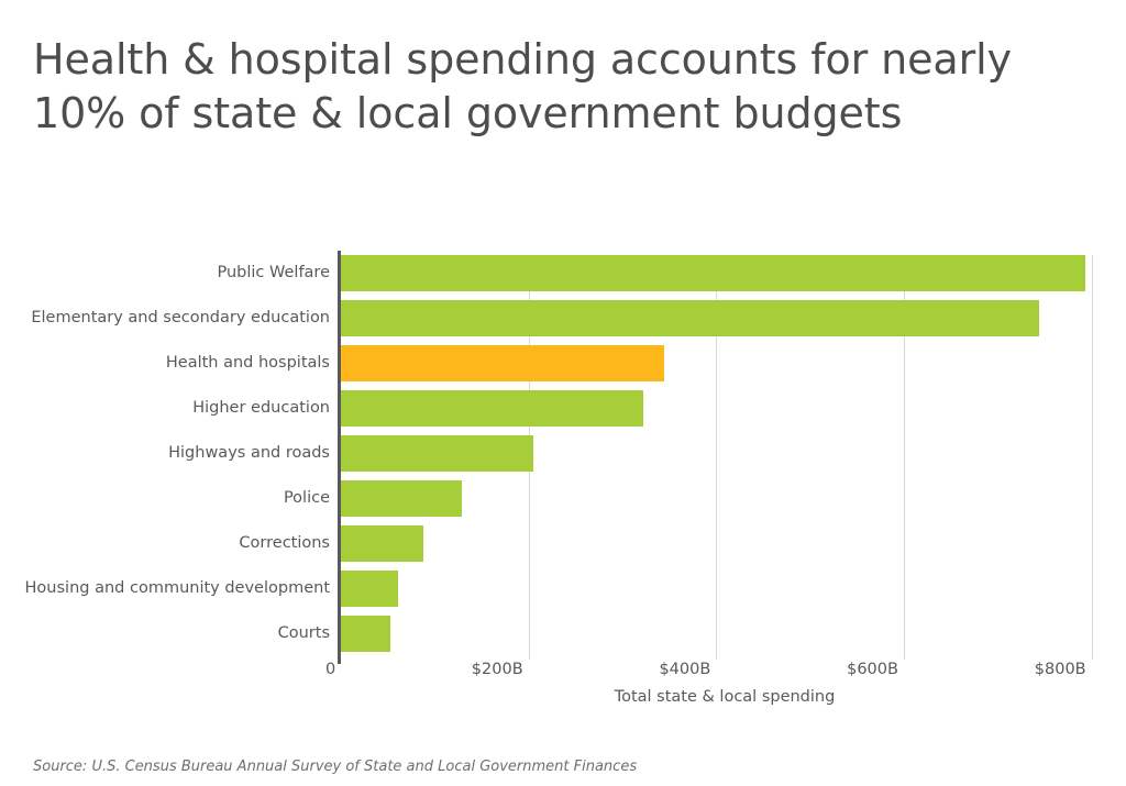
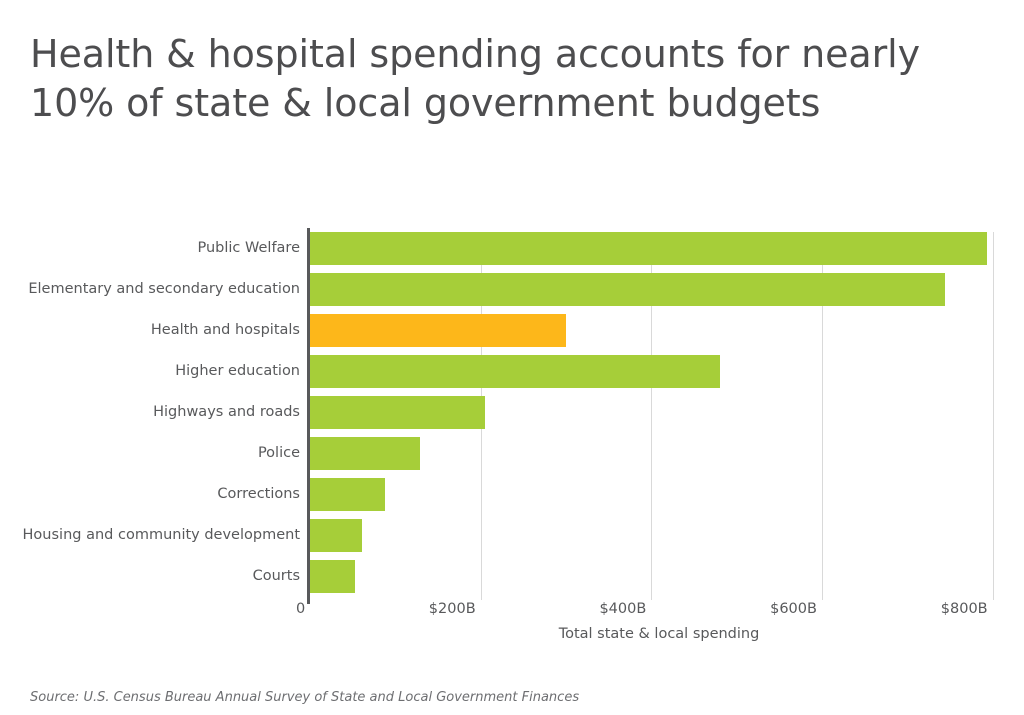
Health and hospitals: $340B -> $300B
Higher education: $320B -> $480B
